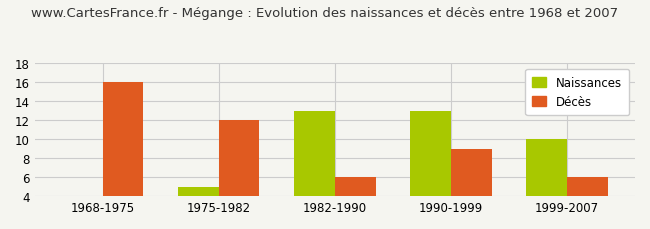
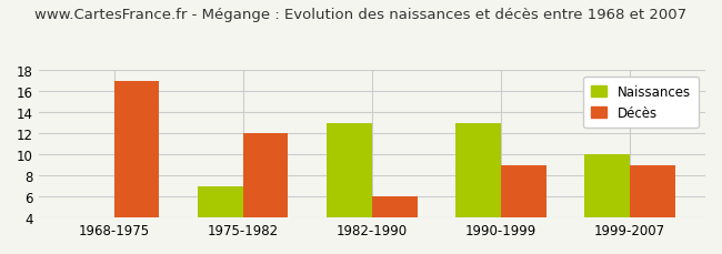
Décès/1968-1975: 16 -> 17
Naissances/1975-1982: 5 -> 7
Décès/1999-2007: 6 -> 9
